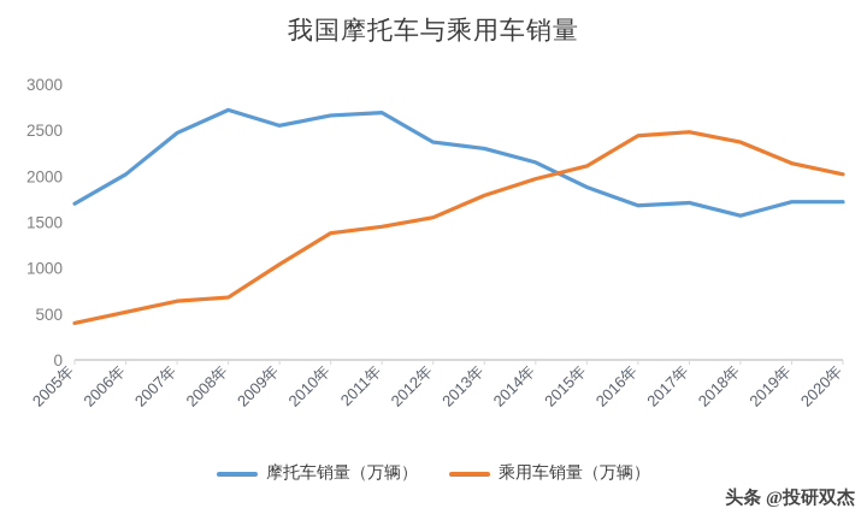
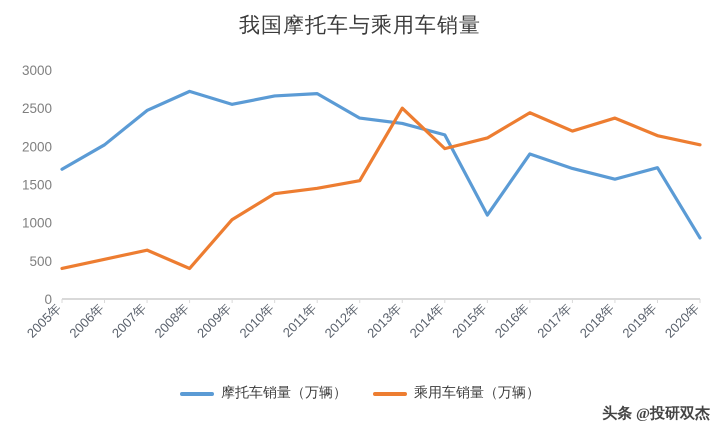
乘用车销量（万辆）/2008年: 700 -> 400
乘用车销量（万辆）/2013年: 1800 -> 2500
摩托车销量（万辆）/2015年: 1900 -> 1100
摩托车销量（万辆）/2016年: 1700 -> 1900
乘用车销量（万辆）/2017年: 2500 -> 2200
摩托车销量（万辆）/2020年: 1700 -> 800
